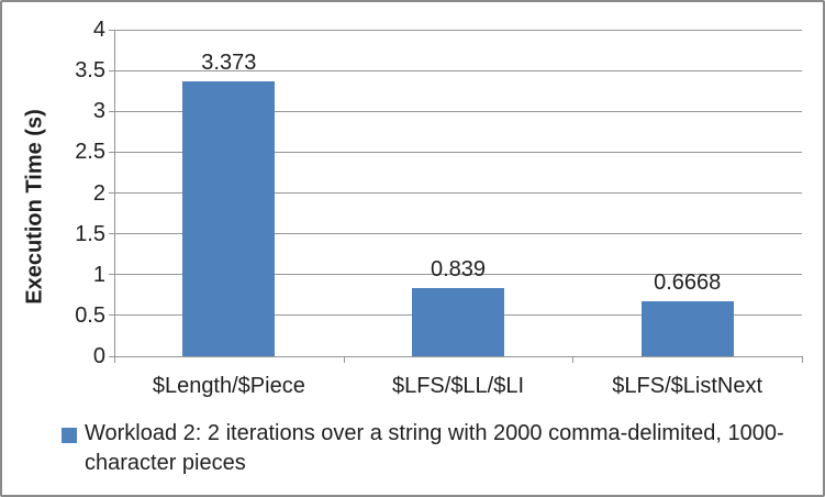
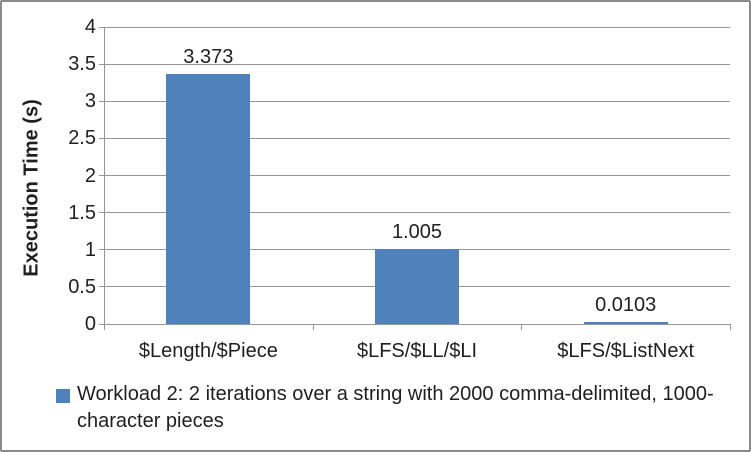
$LFS/$LL/$LI: 0.839 -> 1.005
$LFS/$ListNext: 0.6668 -> 0.0103
